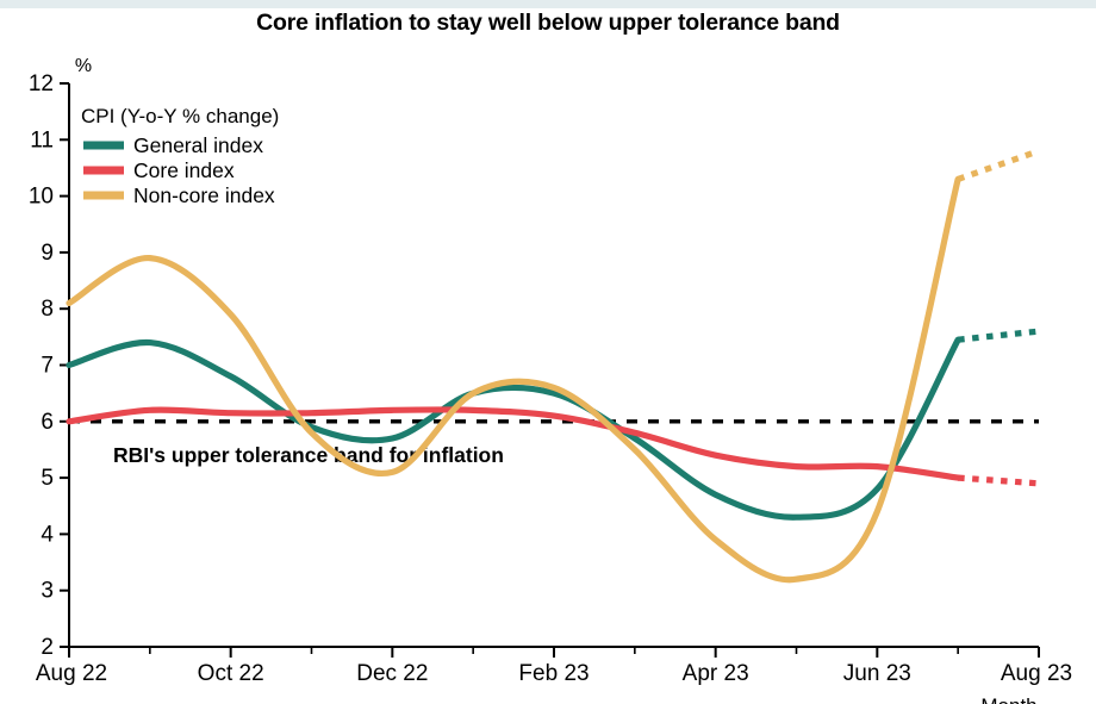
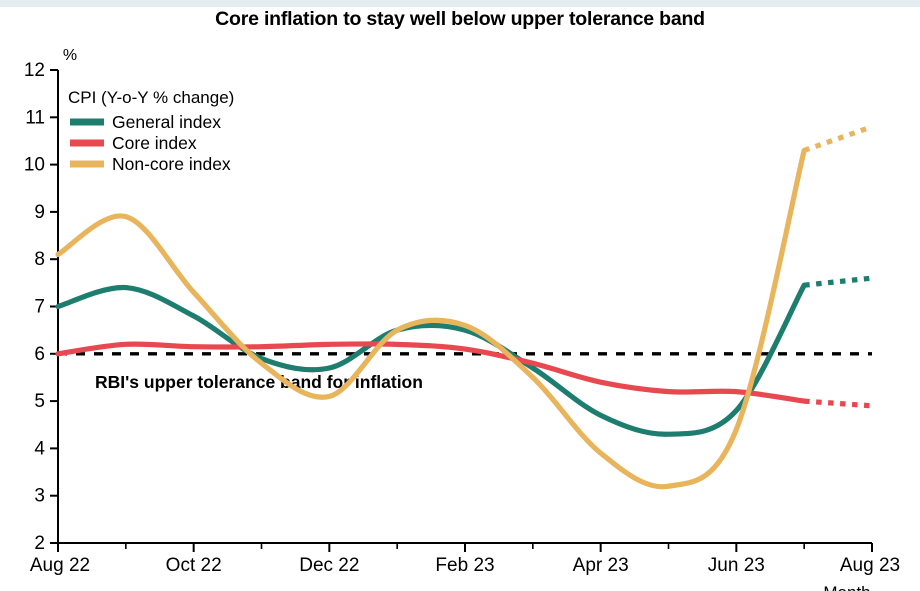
Non-core index/Oct 22: 7.9 -> 7.3
